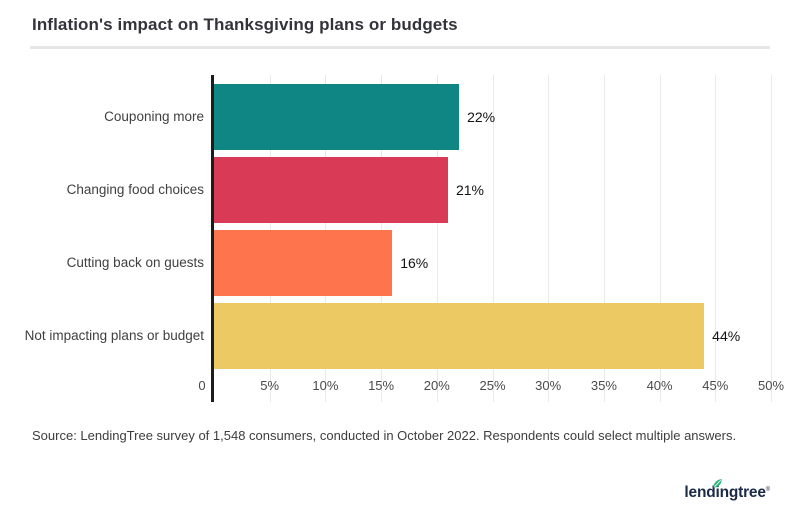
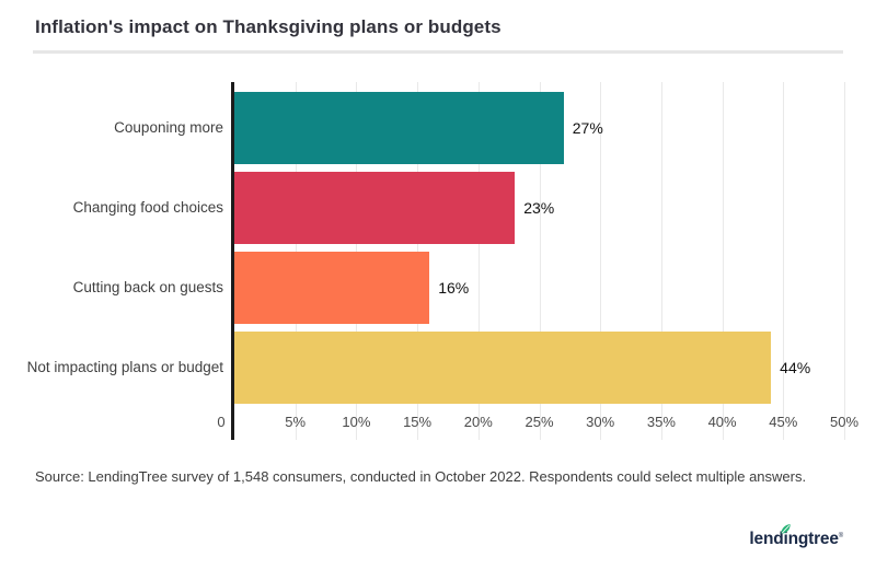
Couponing more: 22% -> 27%
Changing food choices: 21% -> 23%
